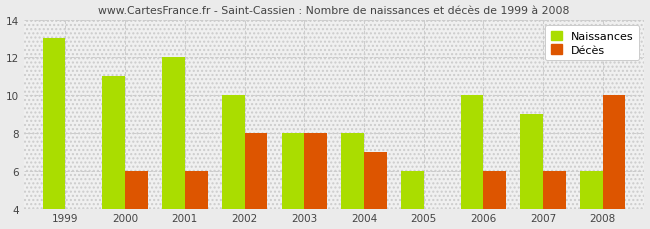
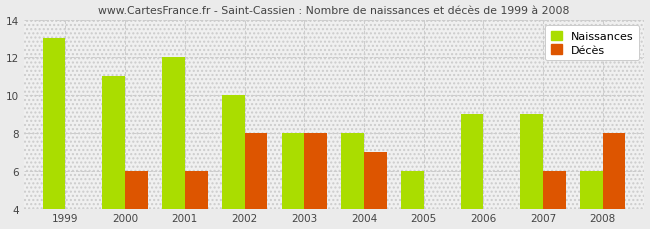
Naissances/2006: 10 -> 9
Décès/2006: 6 -> 4
Décès/2008: 10 -> 8
